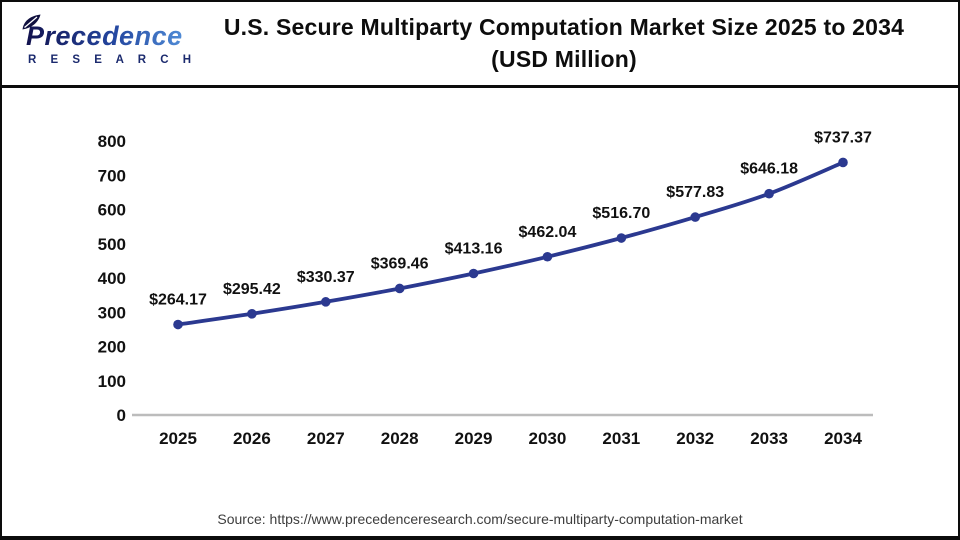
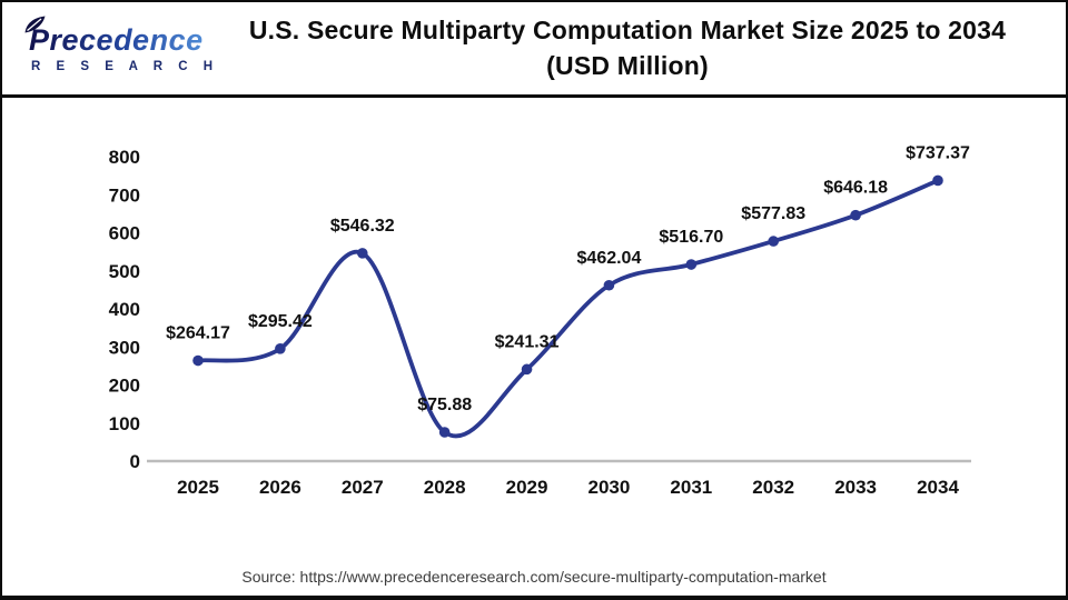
2027: $330.37 -> $546.32
2028: $369.46 -> $75.88
2029: $413.16 -> $241.31
